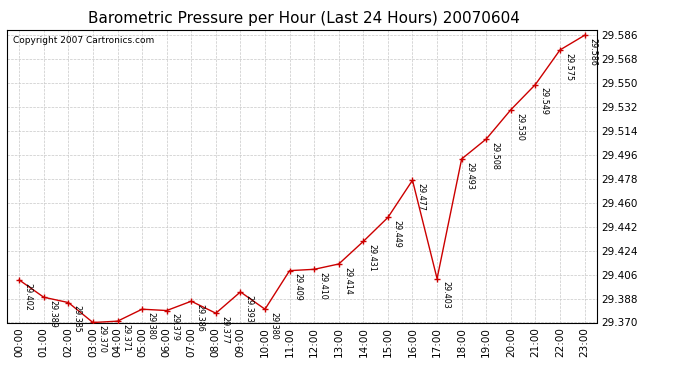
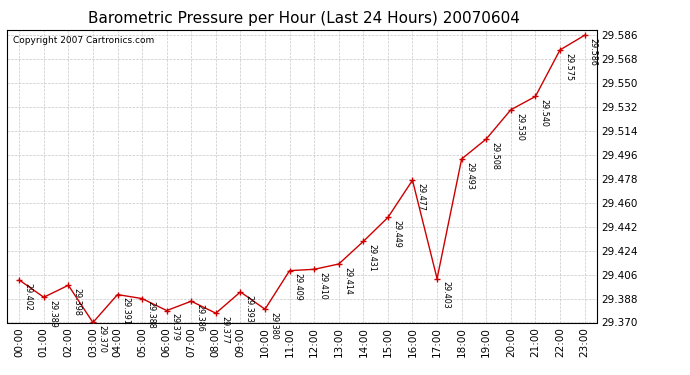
02:00: 29.385 -> 29.398
04:00: 29.371 -> 29.391
05:00: 29.380 -> 29.388
21:00: 29.549 -> 29.540
